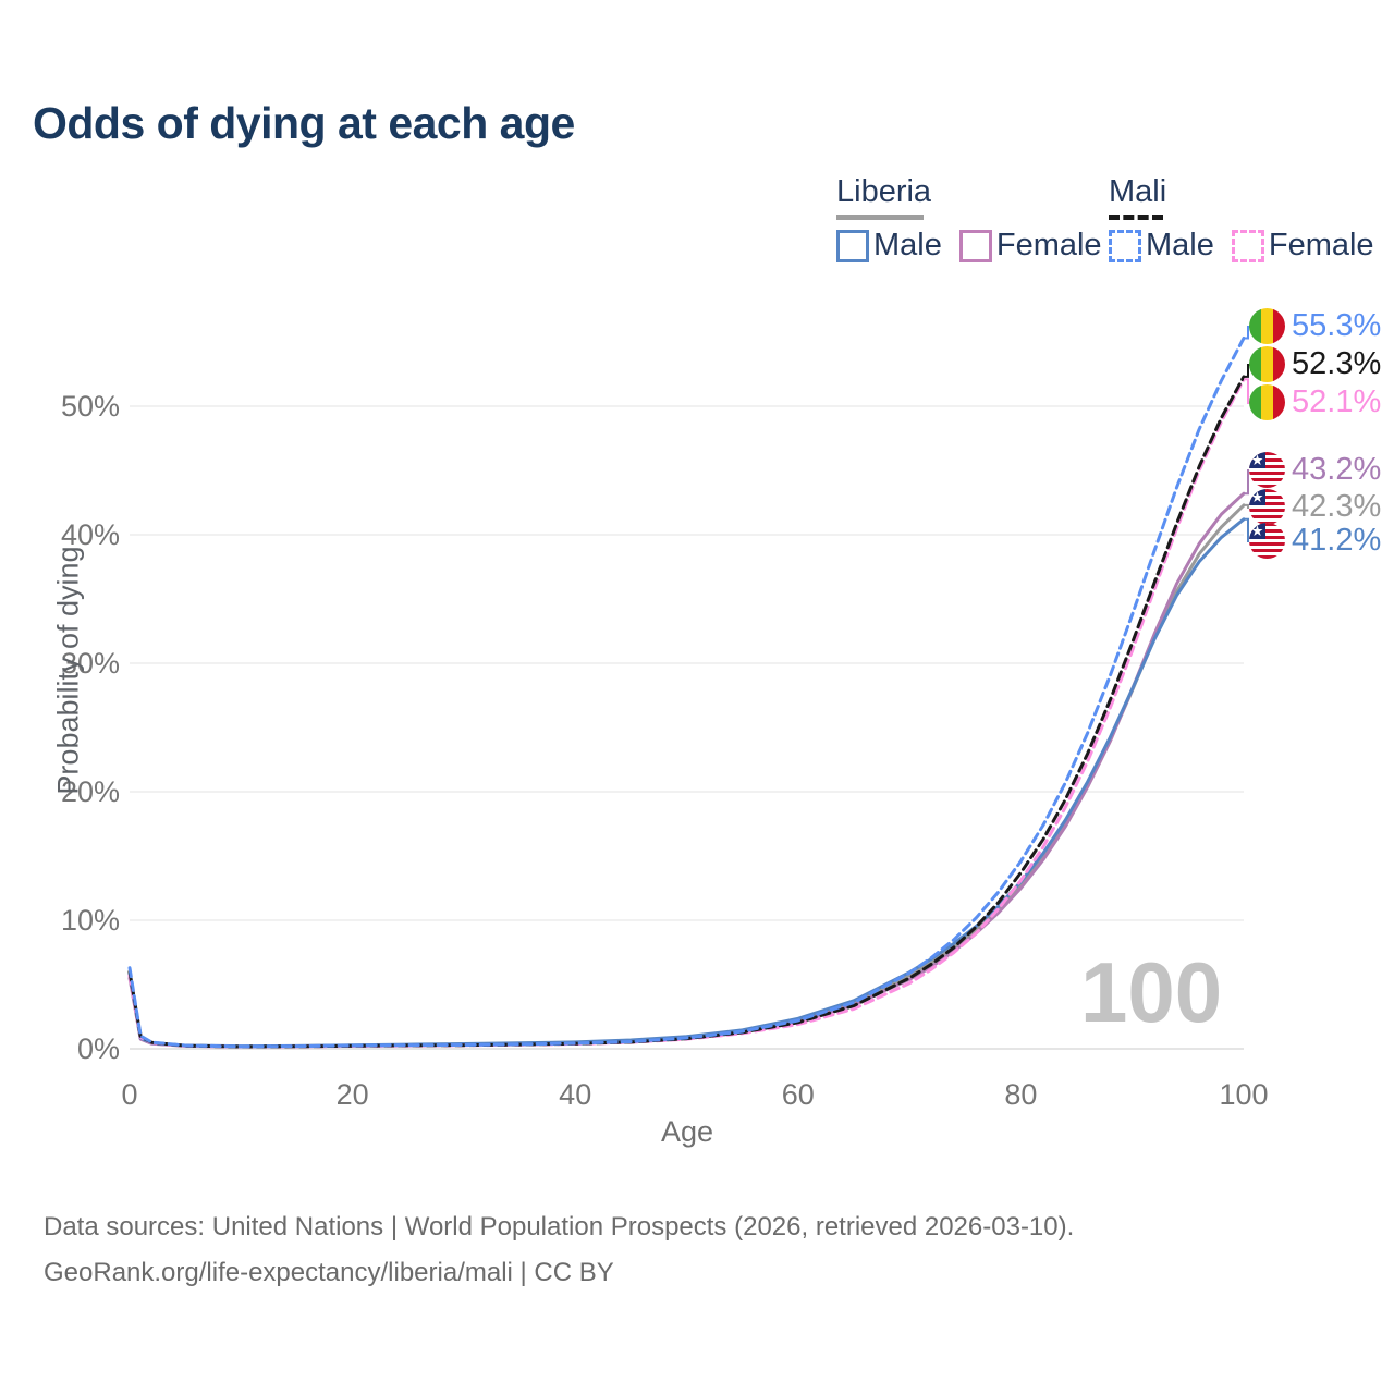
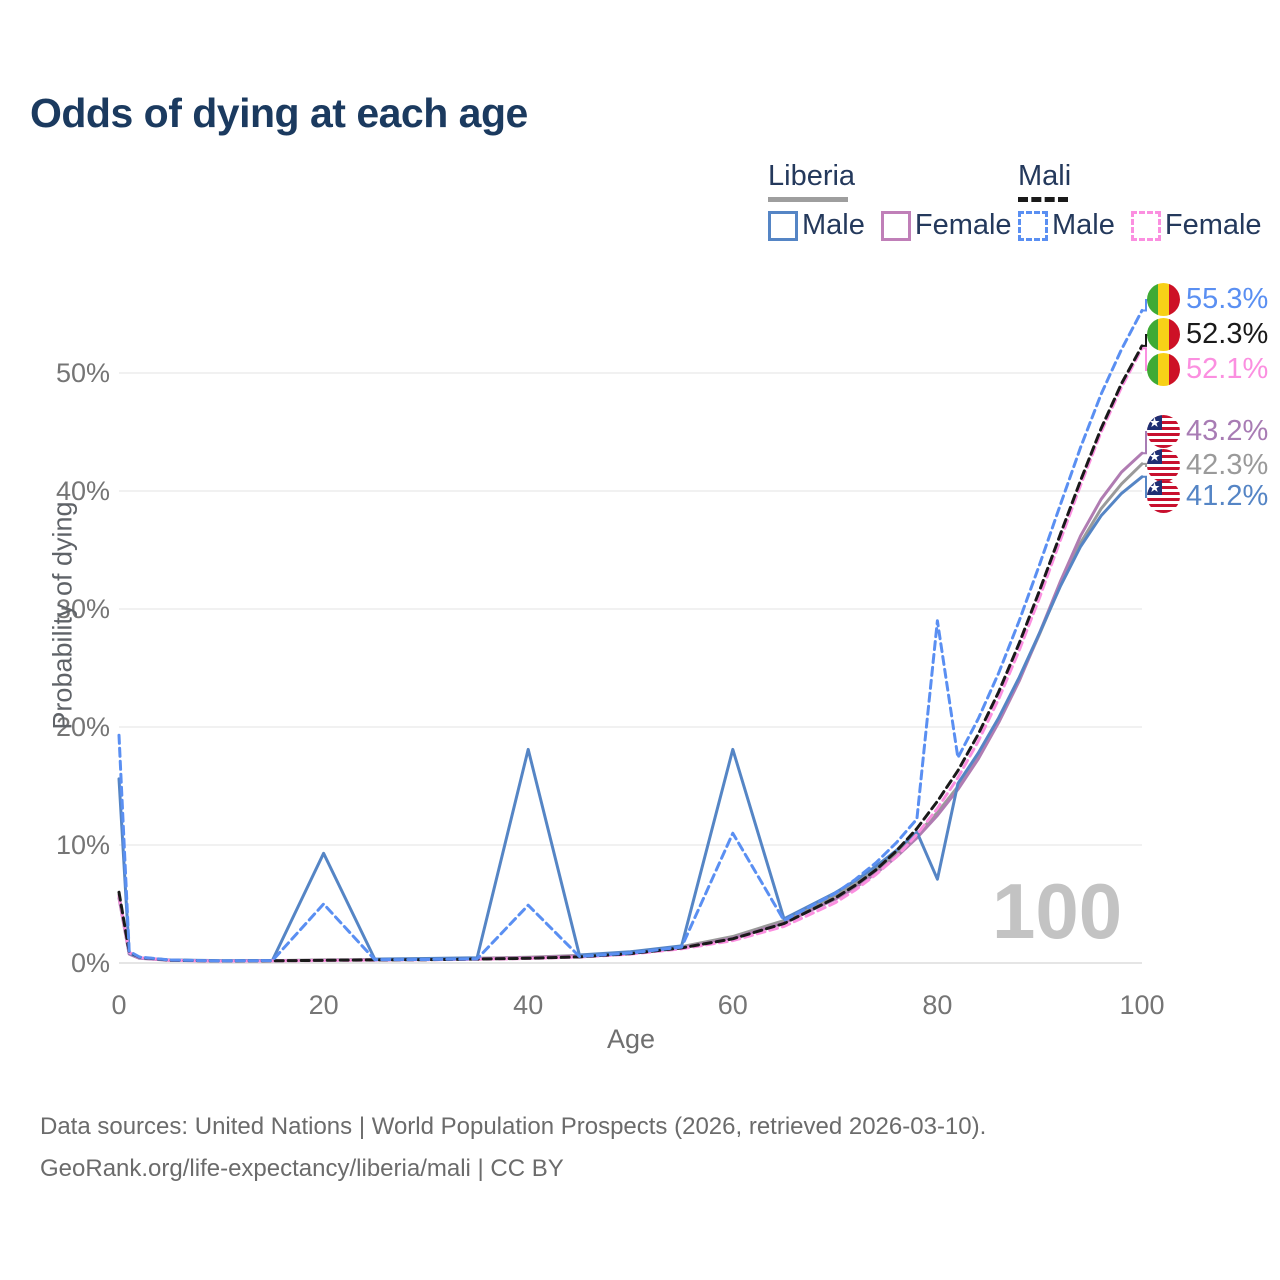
Liberia Male/0: 5.9% -> 15.6%
Mali Male/0: 6.3% -> 19.3%
Liberia Male/20: 0.3% -> 9.3%
Mali Male/20: 0.2% -> 5.0%
Liberia Male/40: 0.5% -> 18.1%
Mali Male/40: 0.4% -> 4.9%
Liberia Male/60: 2.4% -> 18.1%
Mali Male/60: 2.2% -> 11.0%
Liberia Male/80: 13.0% -> 7.1%
Mali Male/80: 14.6% -> 29.0%
